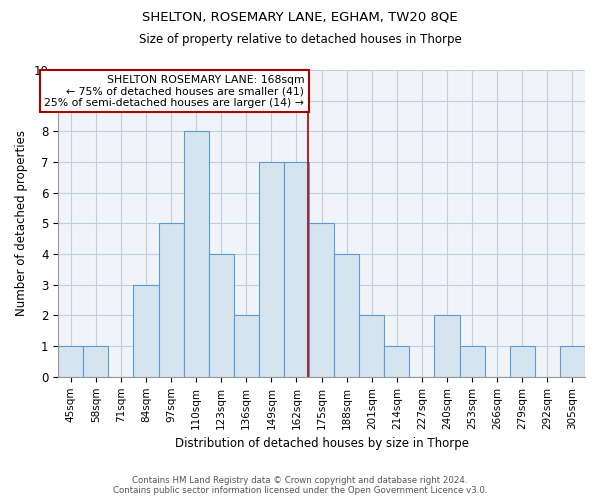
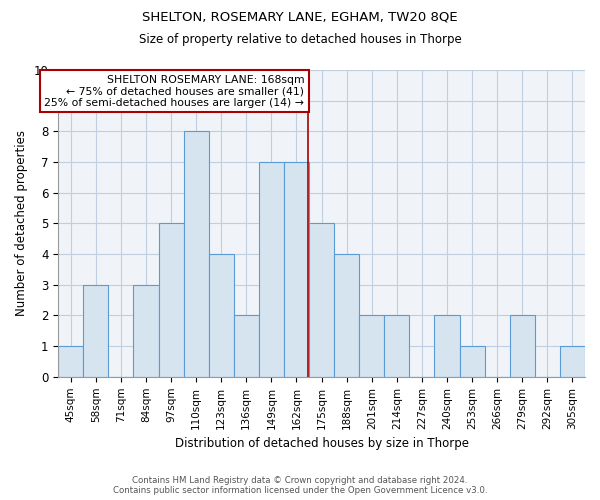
58sqm: 1 -> 3
214sqm: 1 -> 2
279sqm: 1 -> 2
